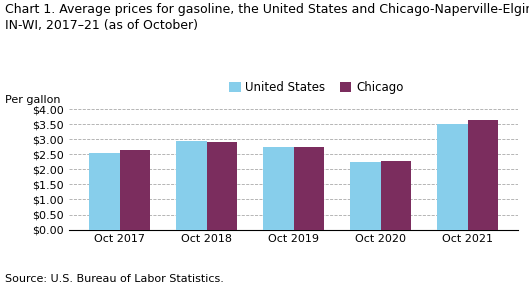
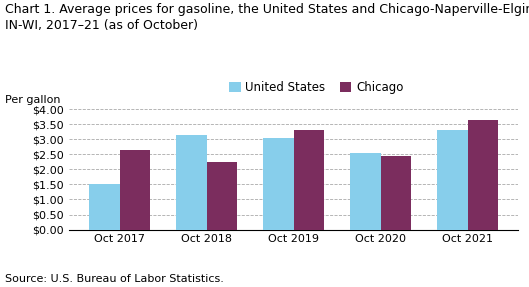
United States/Oct 2017: $2.55 -> $1.50
United States/Oct 2018: $2.95 -> $3.15
Chicago/Oct 2018: $2.90 -> $2.25
United States/Oct 2019: $2.75 -> $3.05
Chicago/Oct 2019: $2.75 -> $3.30
United States/Oct 2020: $2.25 -> $2.55
Chicago/Oct 2020: $2.28 -> $2.45
United States/Oct 2021: $3.50 -> $3.30
